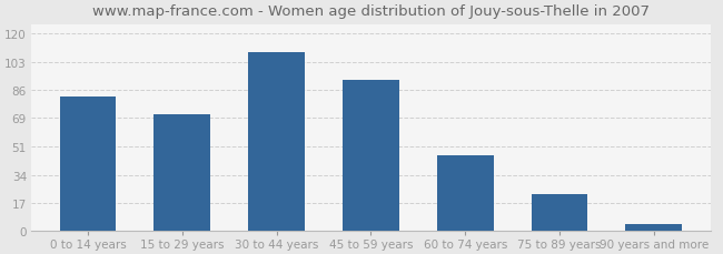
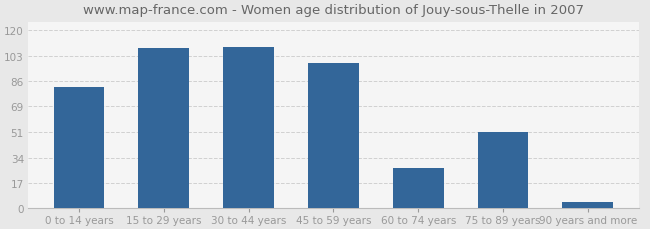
15 to 29 years: 71 -> 108
45 to 59 years: 92 -> 98
60 to 74 years: 46 -> 27
75 to 89 years: 22 -> 51
